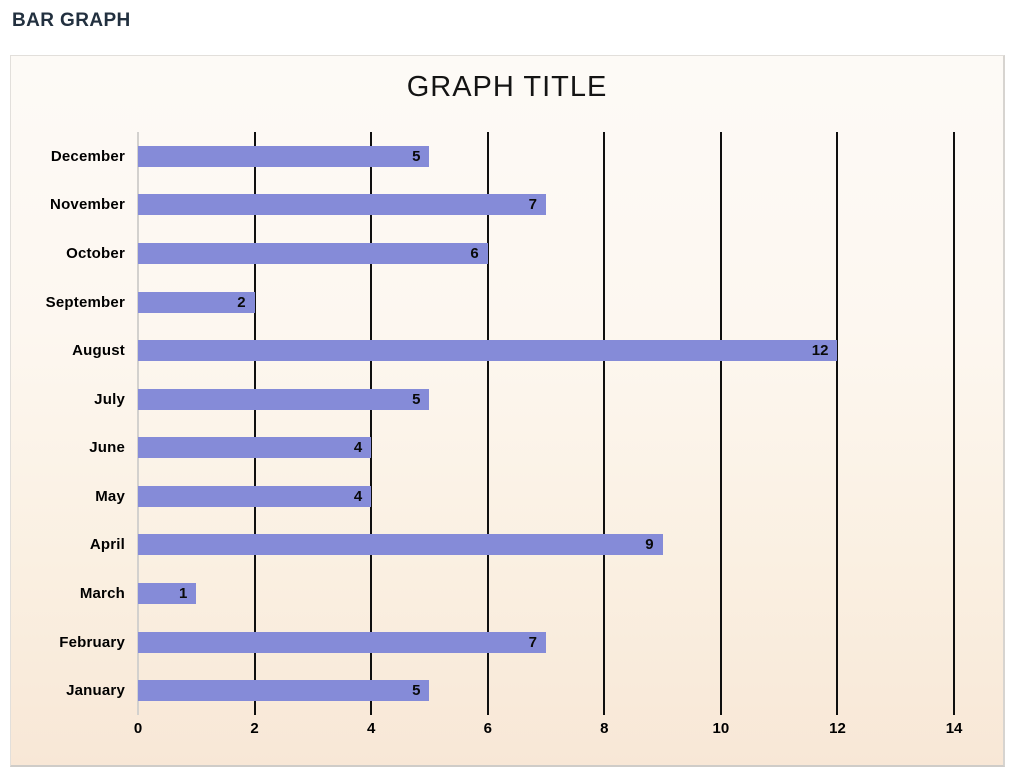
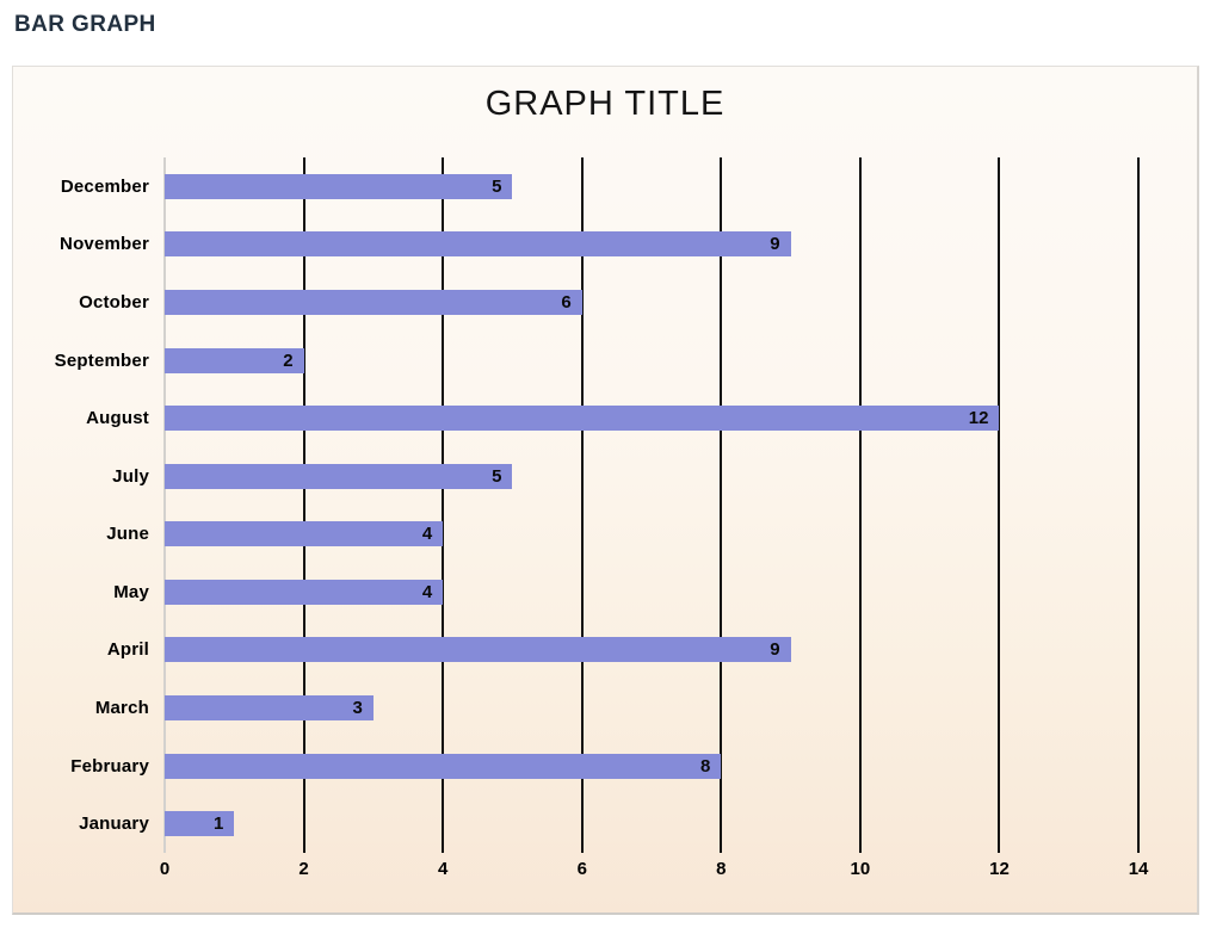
November: 7 -> 9
March: 1 -> 3
February: 7 -> 8
January: 5 -> 1
